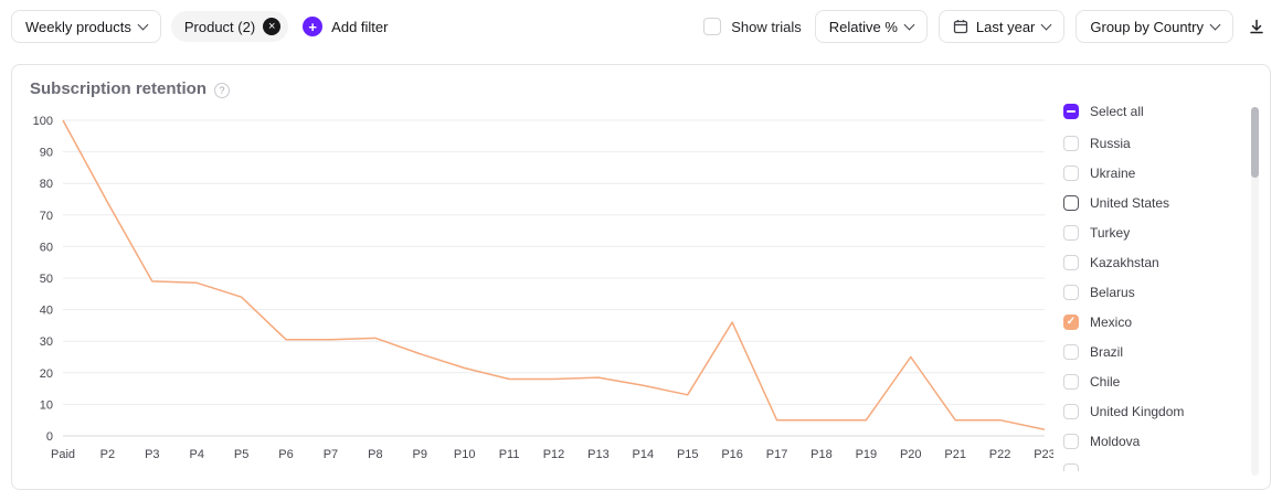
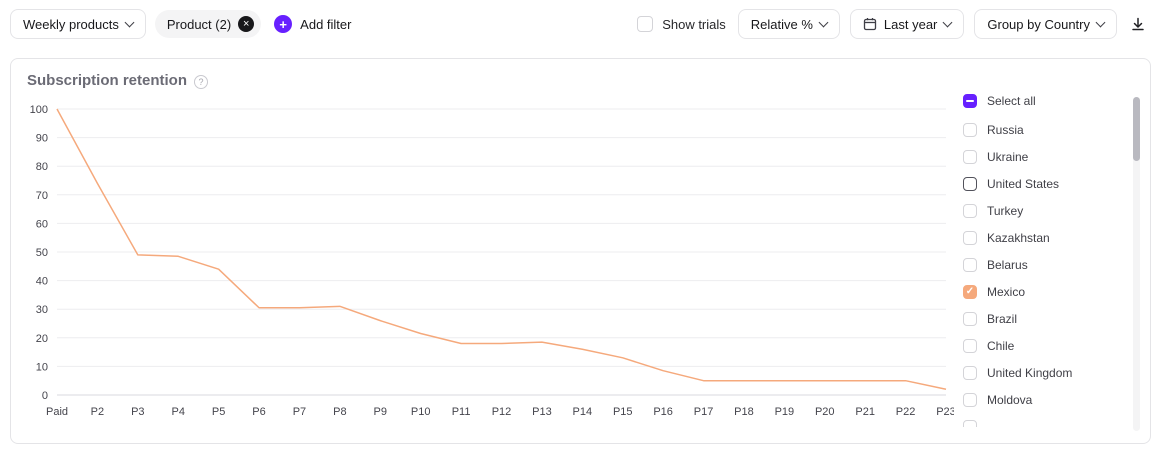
P16: 36 -> 8
P20: 25 -> 5
